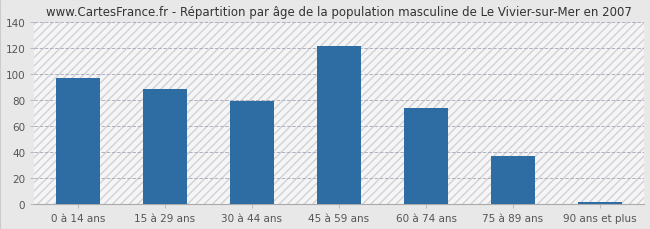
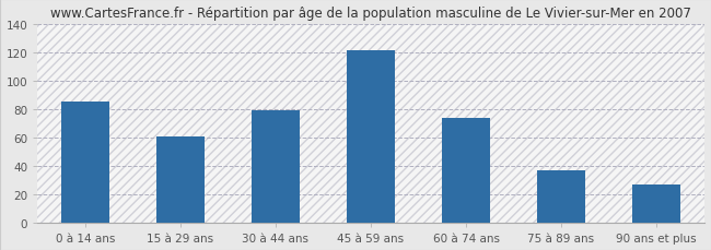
0 à 14 ans: 97 -> 85
15 à 29 ans: 88 -> 61
90 ans et plus: 2 -> 27
